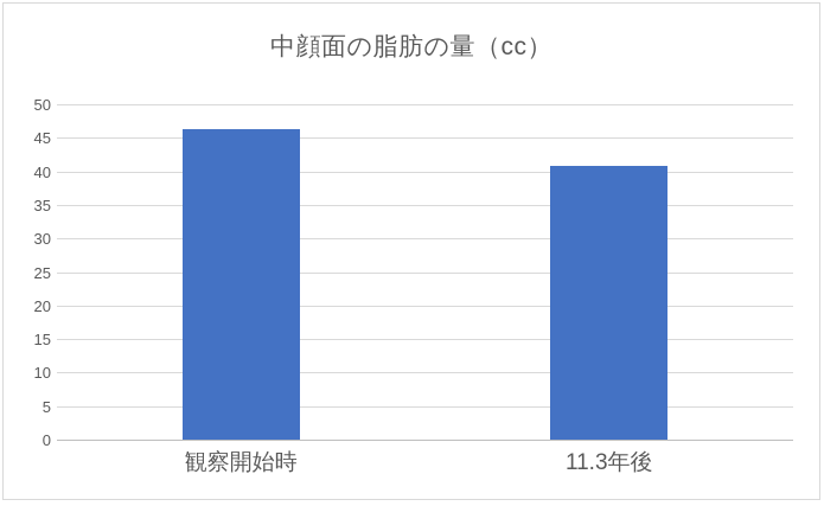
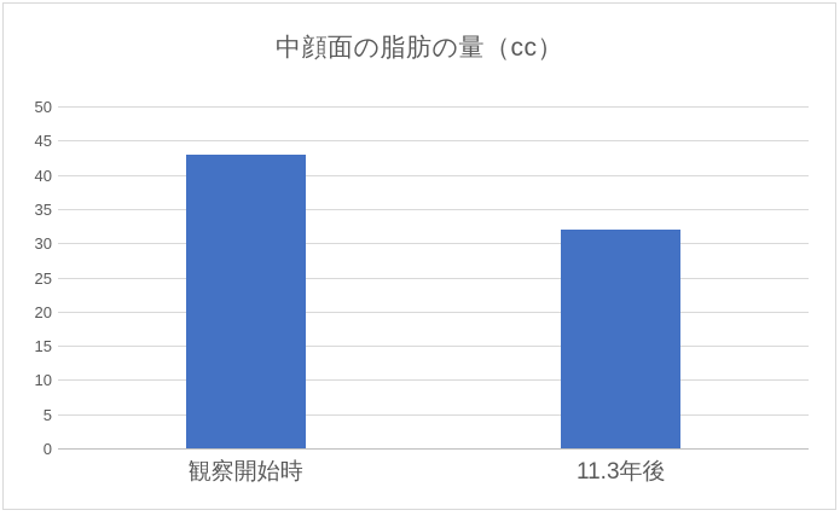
観察開始時: 46 -> 43
11.3年後: 41 -> 32
